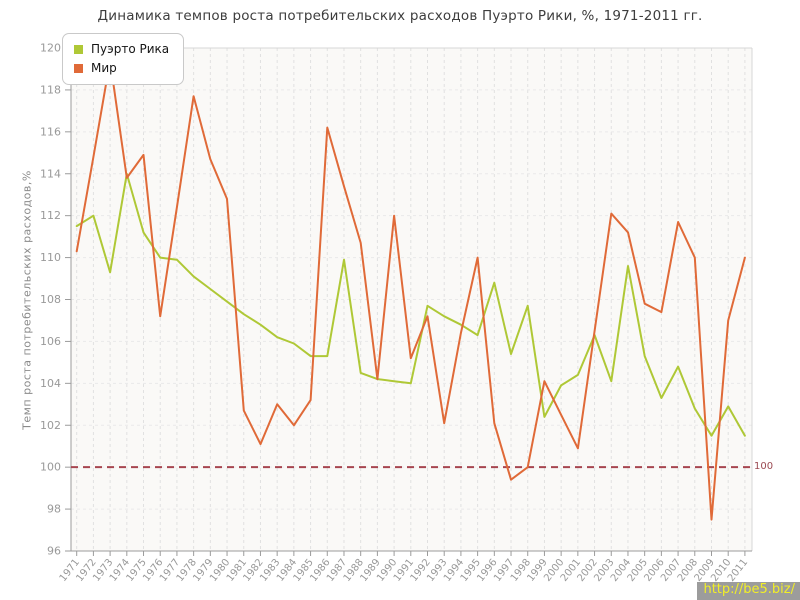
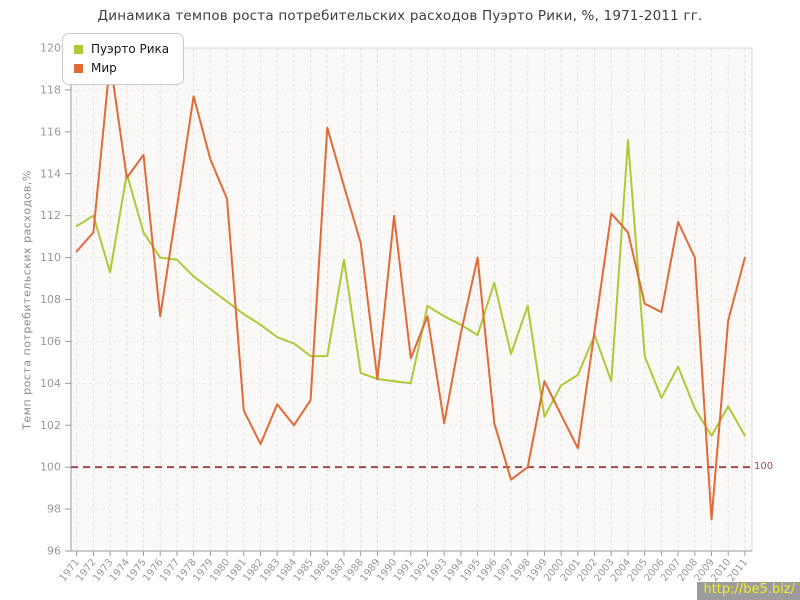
Мир/1972: 114.8 -> 111.2
Пуэрто Рика/2004: 109.6 -> 115.6
